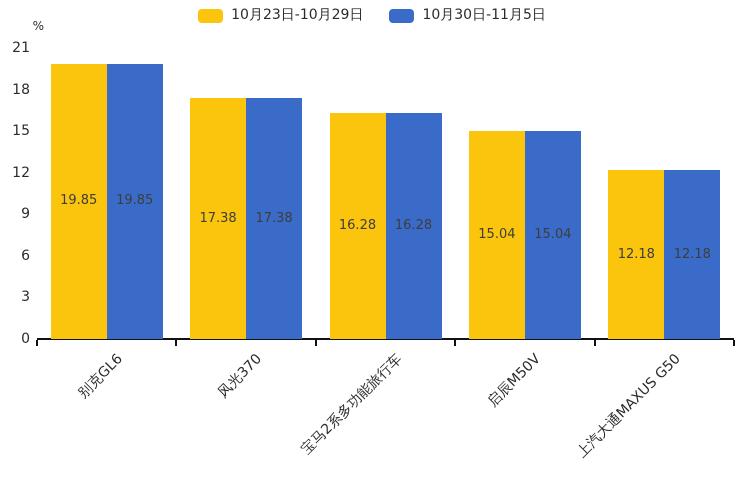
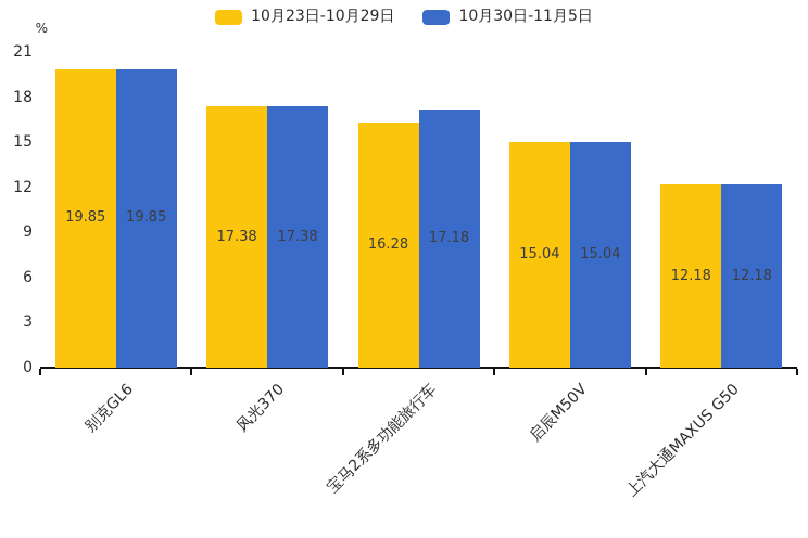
10月30日-11月5日/宝马2系多功能旅行车: 16.28 -> 17.18
